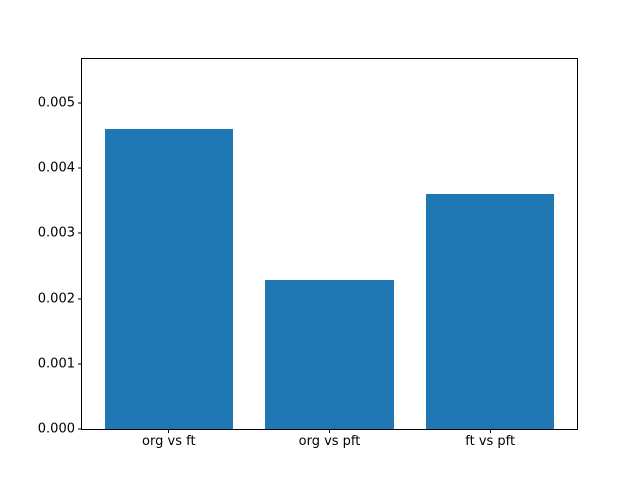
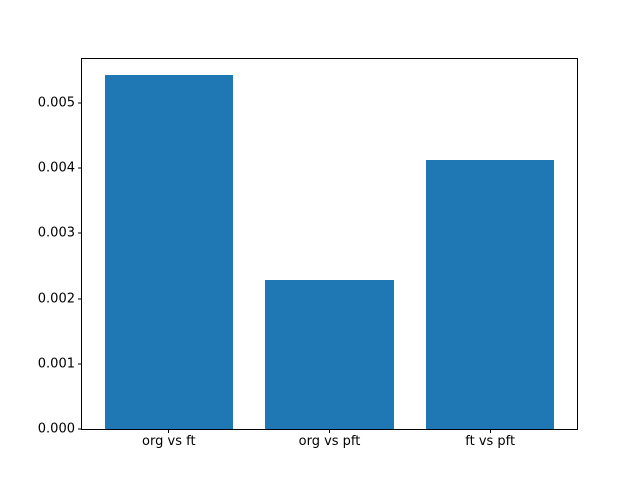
org vs ft: 0.0046 -> 0.0054
ft vs pft: 0.0036 -> 0.0041
